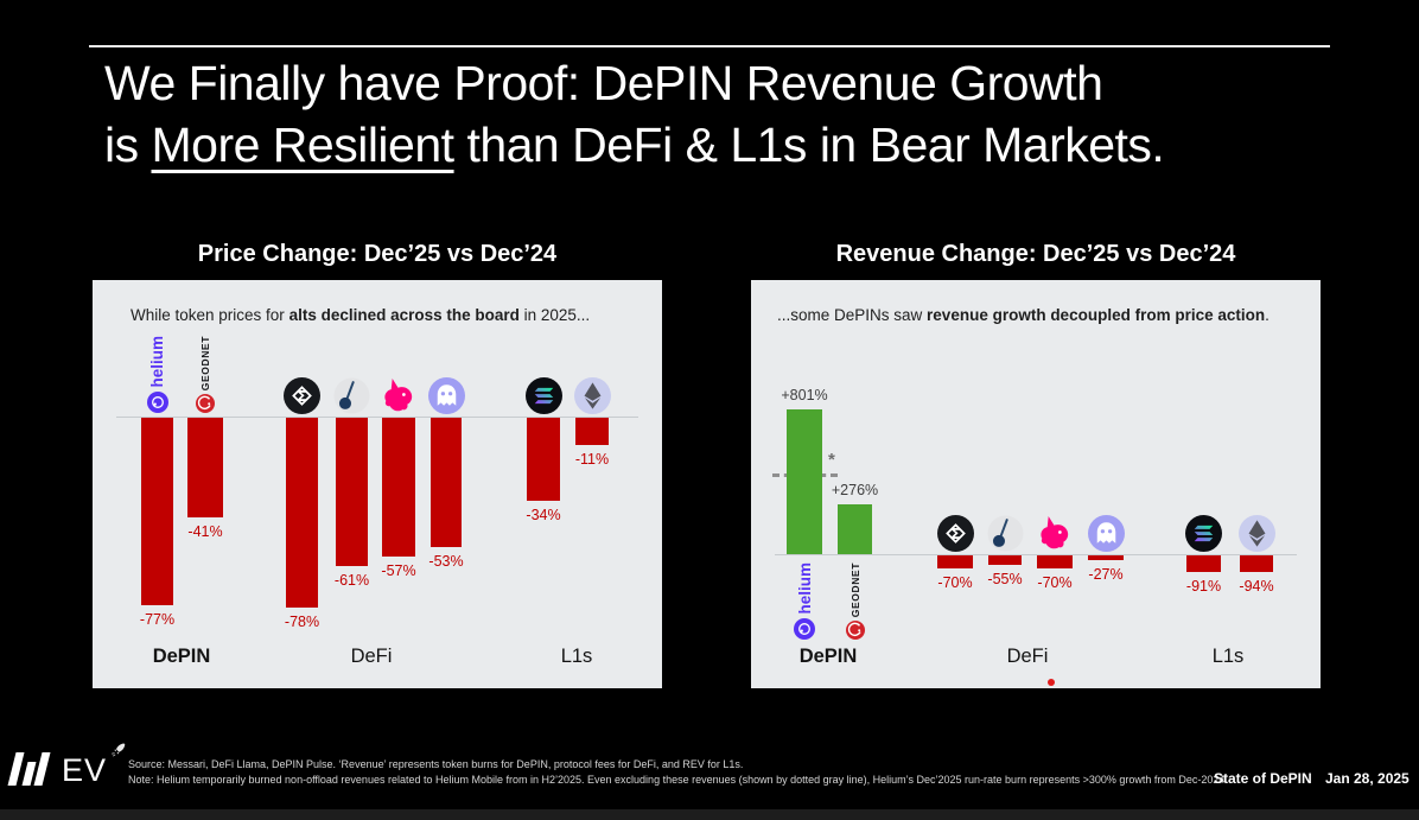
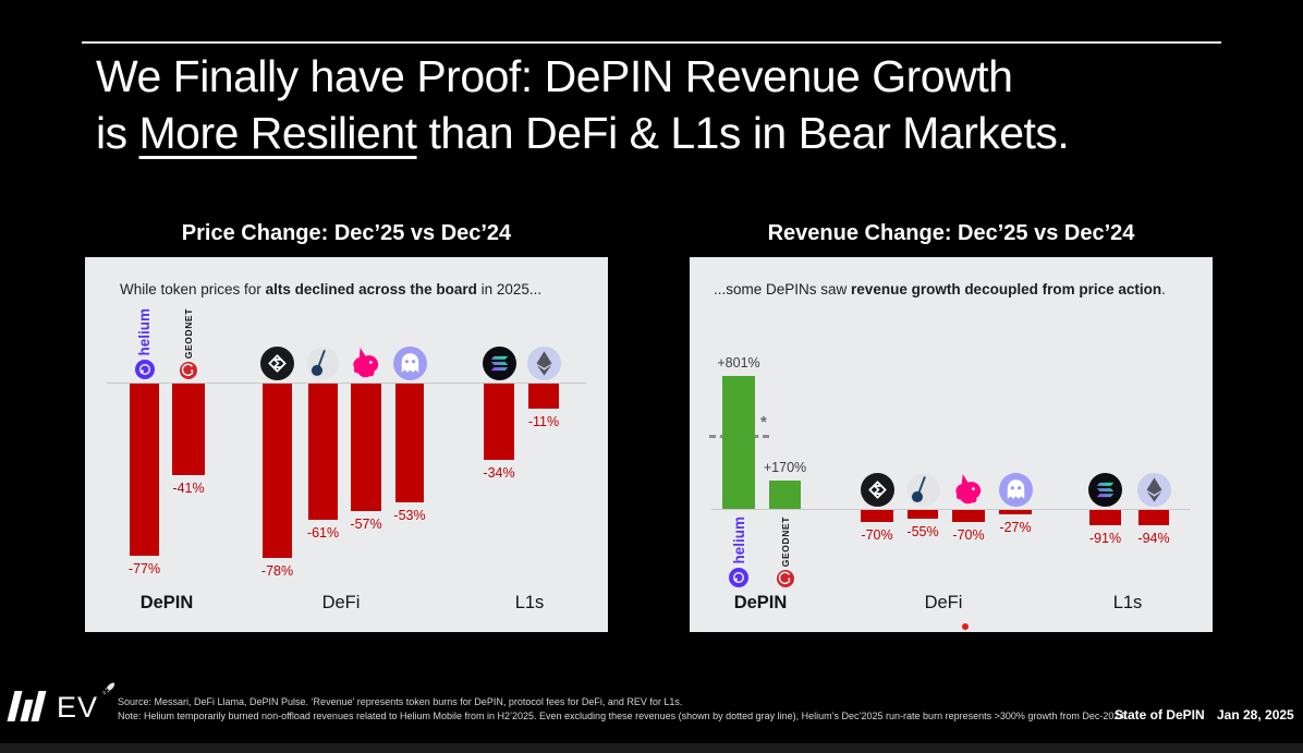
Revenue Change: Dec’25 vs Dec’24/GEODNET: +276% -> +170%
